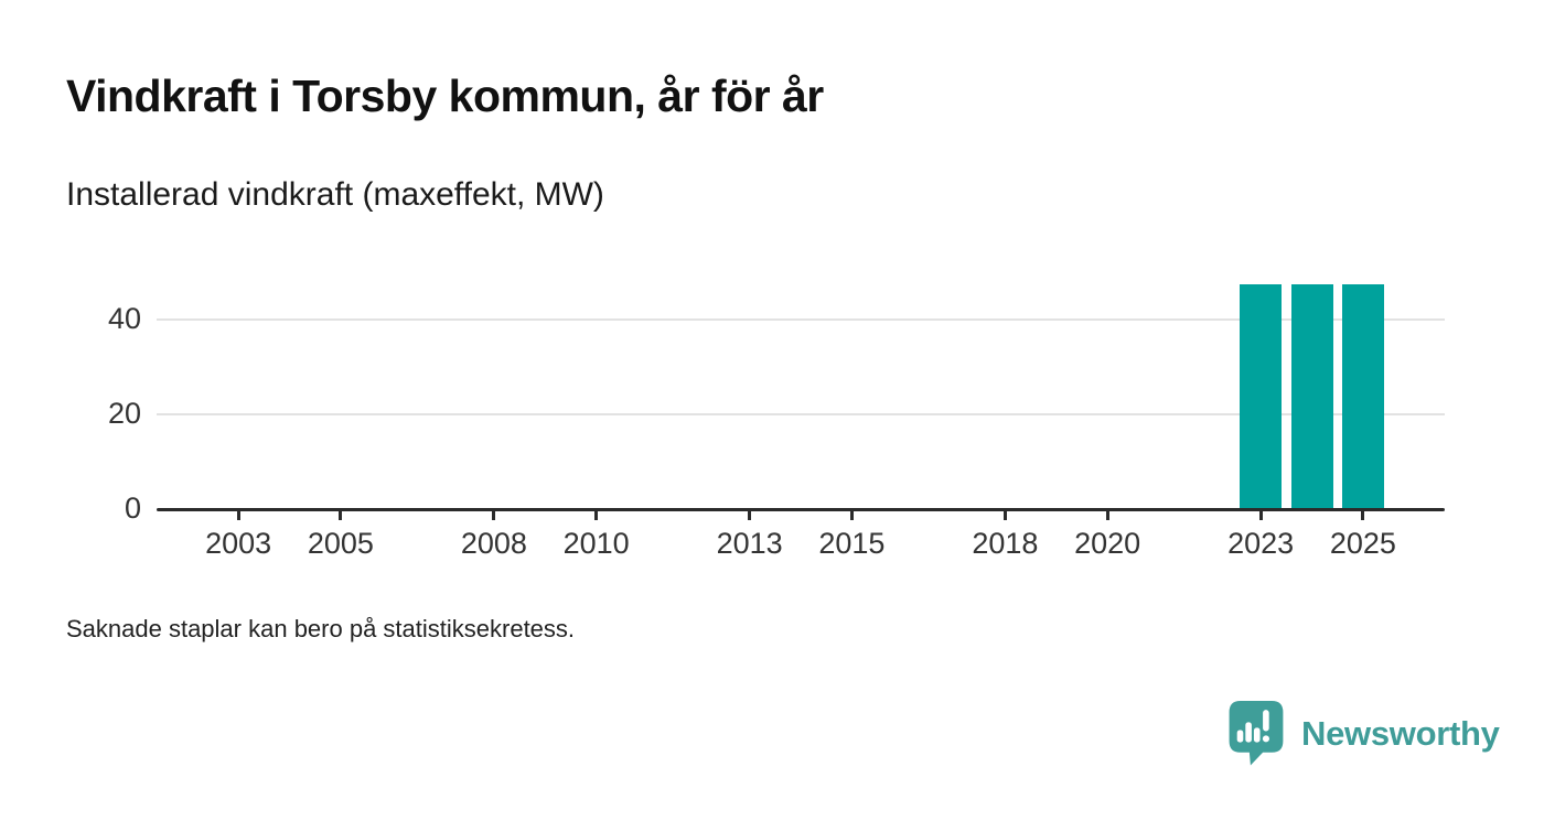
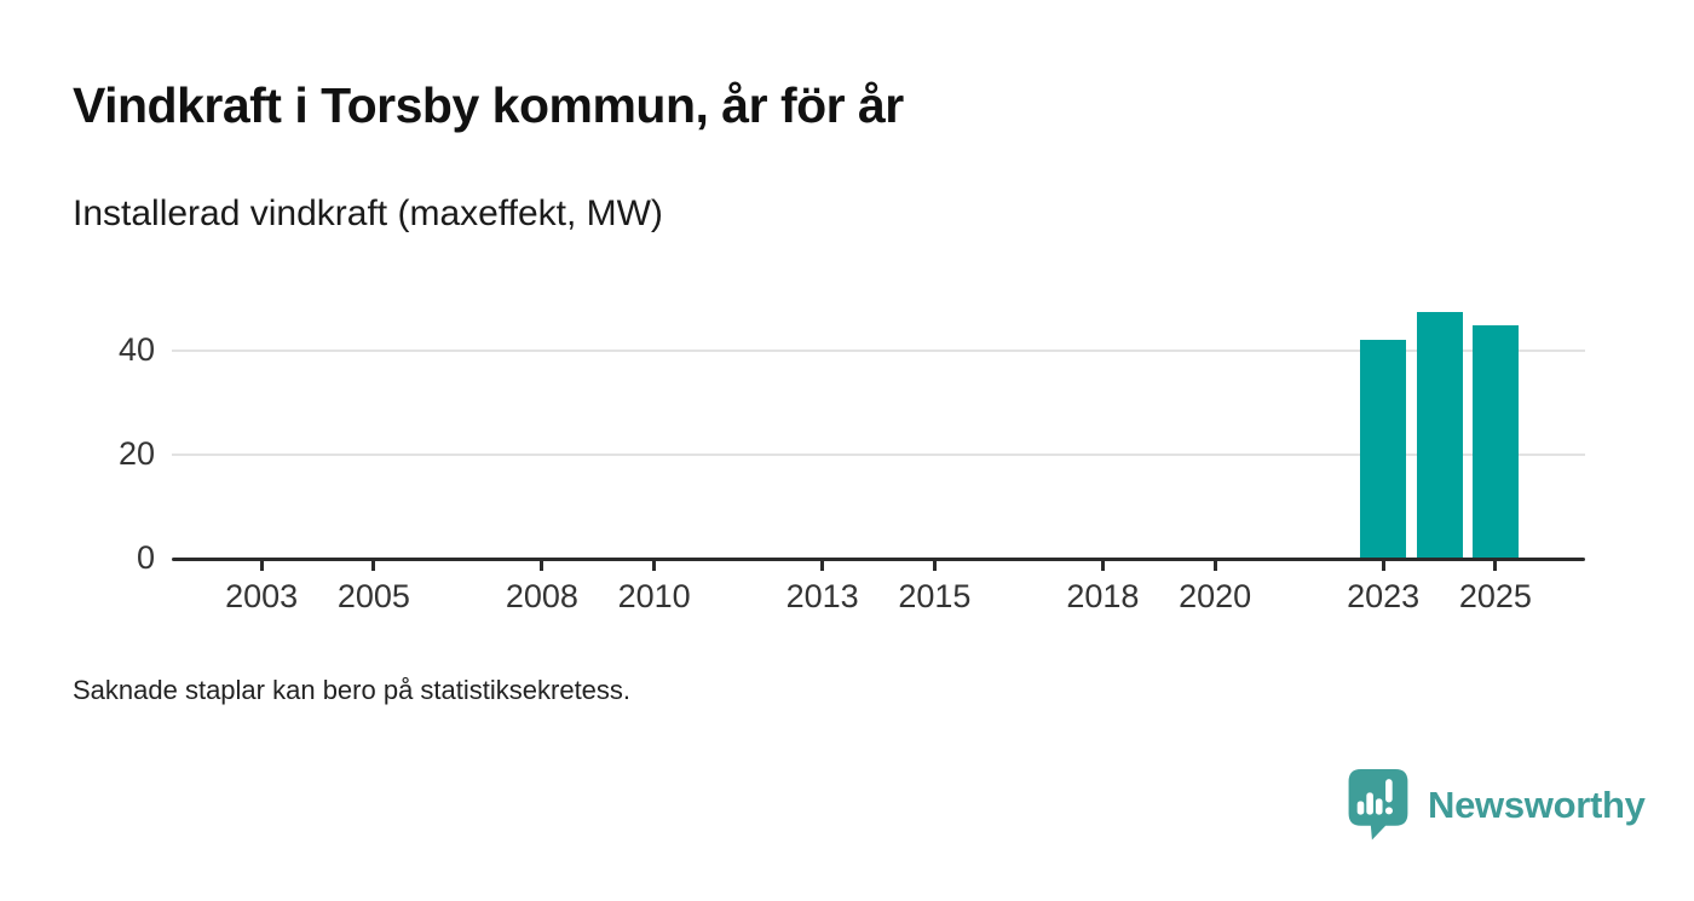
2023: 48 -> 42
2025: 48 -> 45
